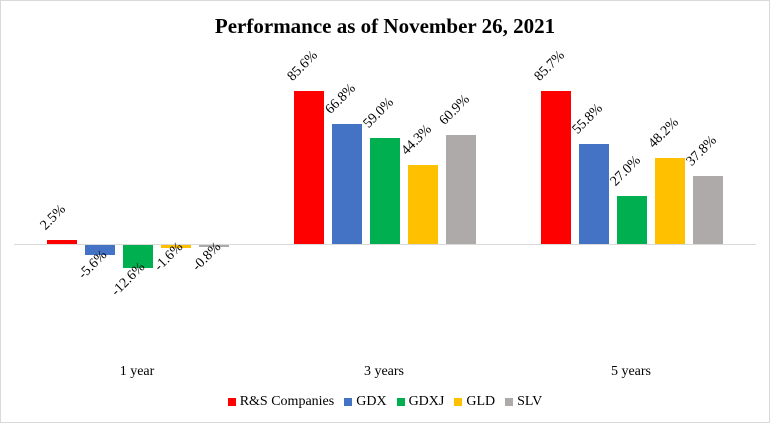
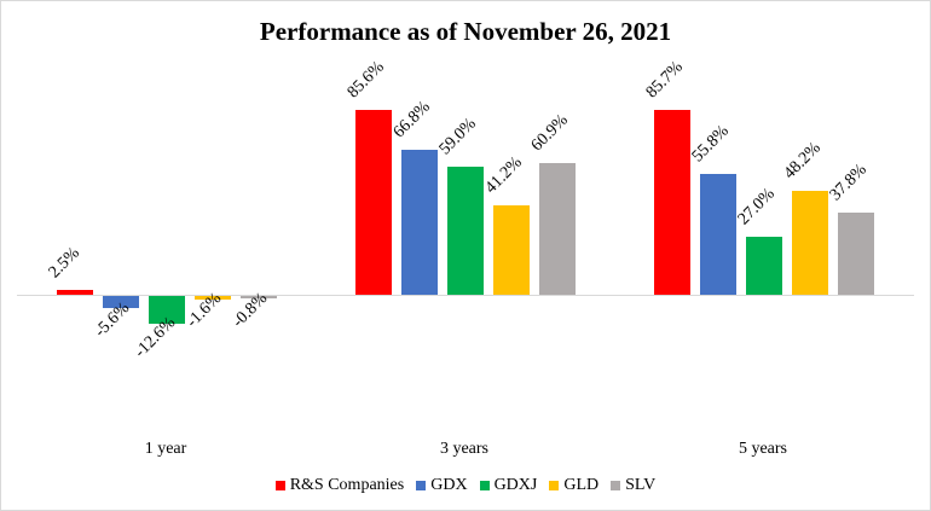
GLD/3 years: 44.3% -> 41.2%
